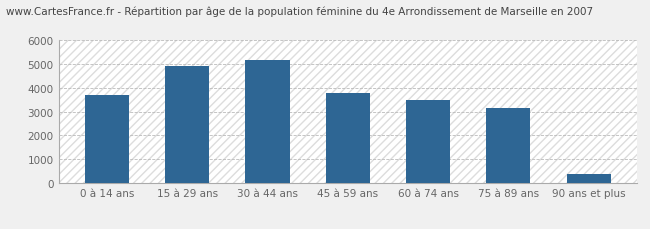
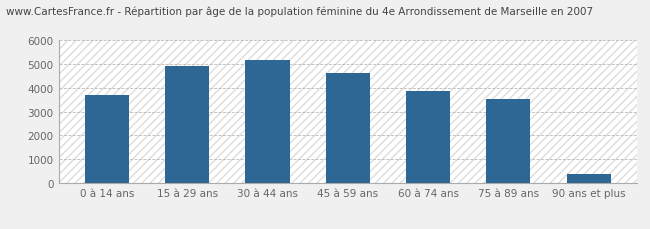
45 à 59 ans: 3800 -> 4640
60 à 74 ans: 3500 -> 3870
75 à 89 ans: 3150 -> 3520
